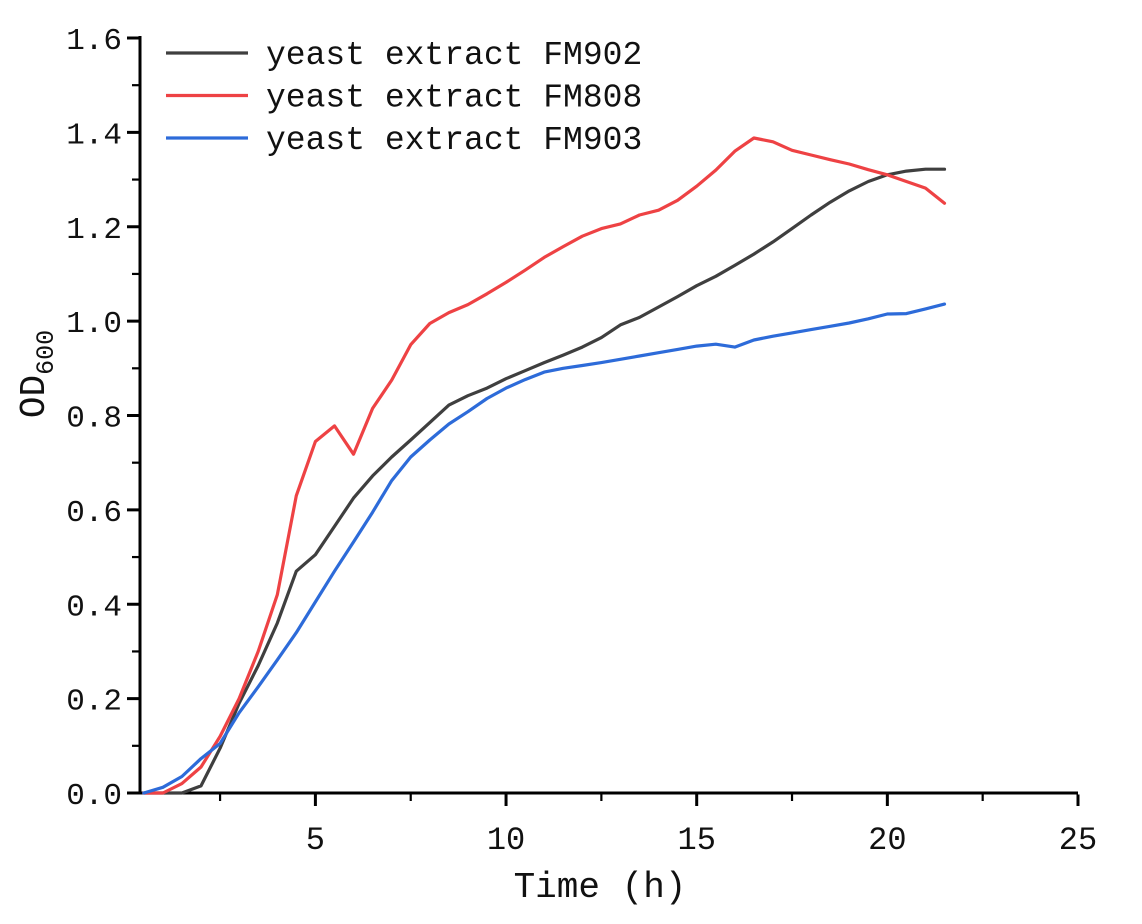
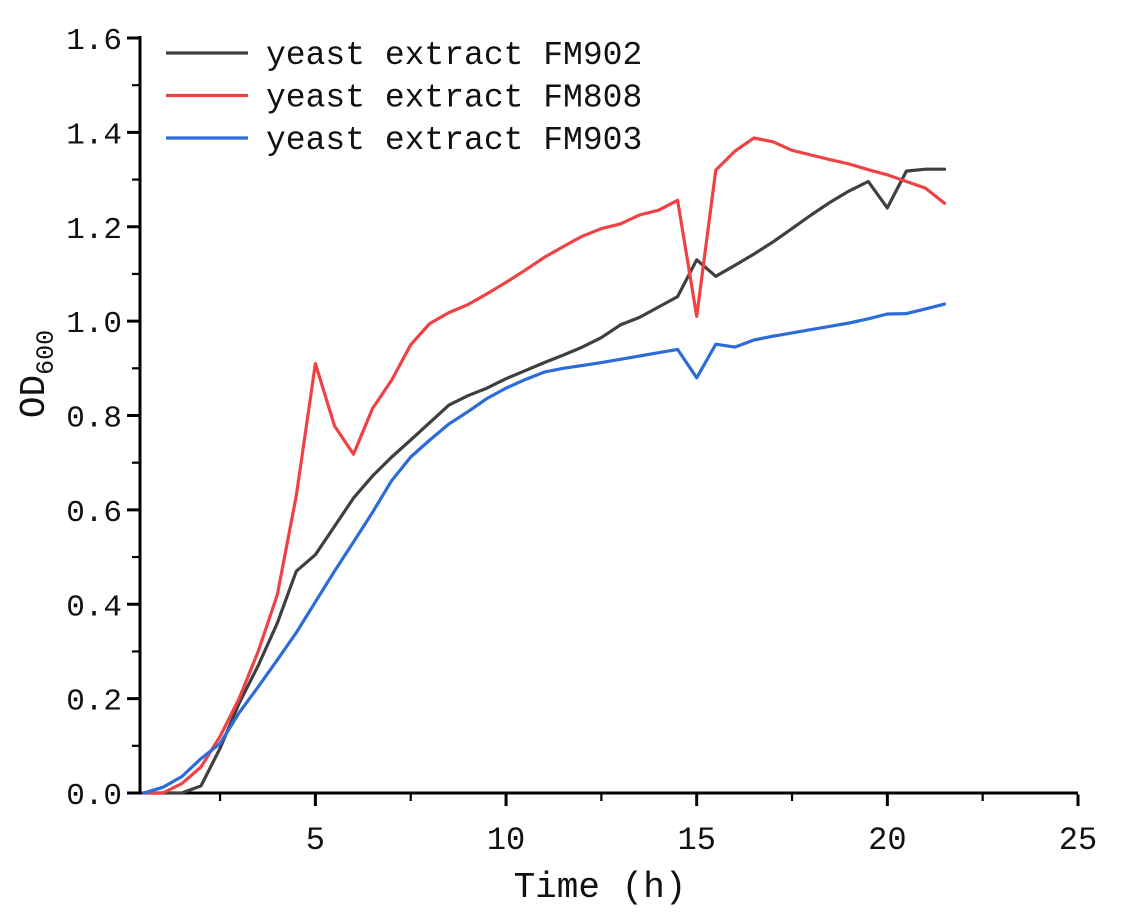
yeast extract FM808/5: 0.74 -> 0.91
yeast extract FM902/15: 1.07 -> 1.13
yeast extract FM808/15: 1.29 -> 1.01
yeast extract FM903/15: 0.95 -> 0.88
yeast extract FM902/20: 1.31 -> 1.24
